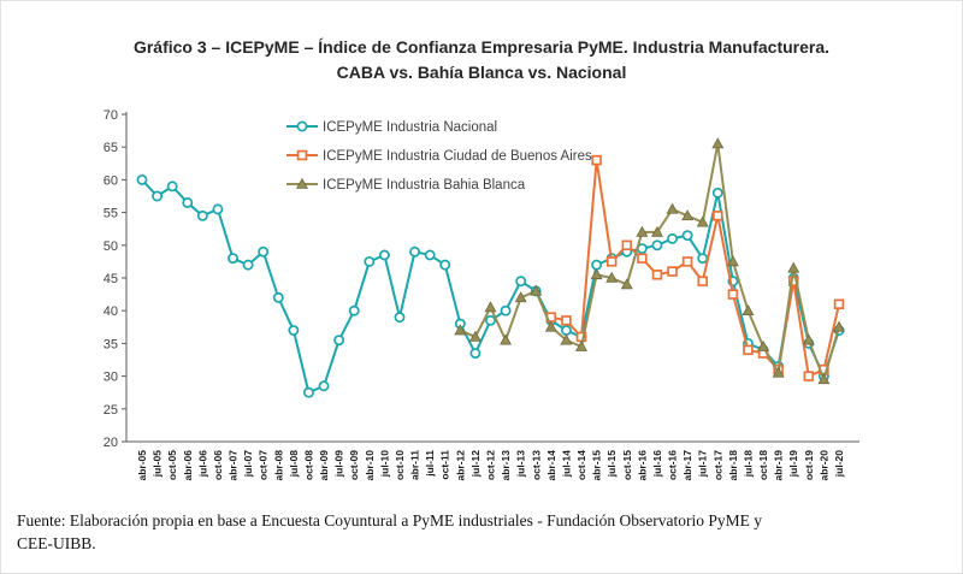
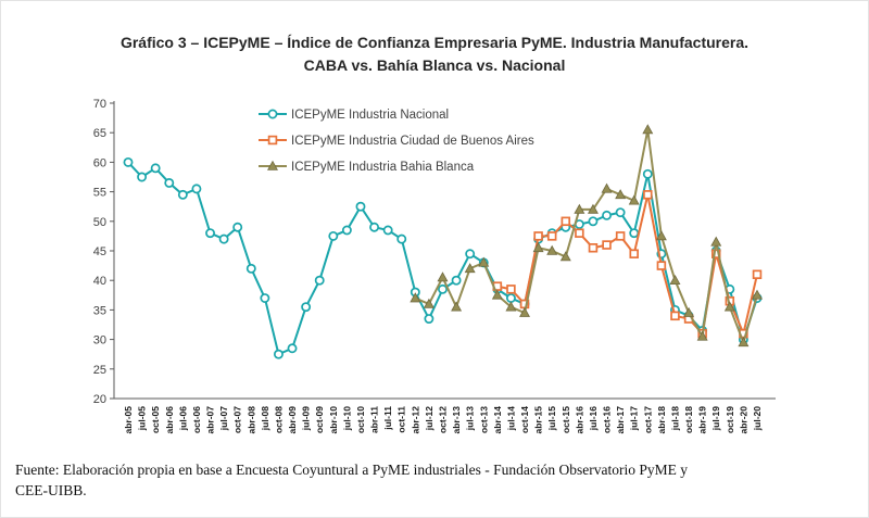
ICEPyME Industria Nacional/oct-10: 39 -> 52
ICEPyME Industria Ciudad de Buenos Aires/abr-15: 63 -> 48
ICEPyME Industria Nacional/oct-19: 35 -> 38
ICEPyME Industria Ciudad de Buenos Aires/oct-19: 30 -> 36
